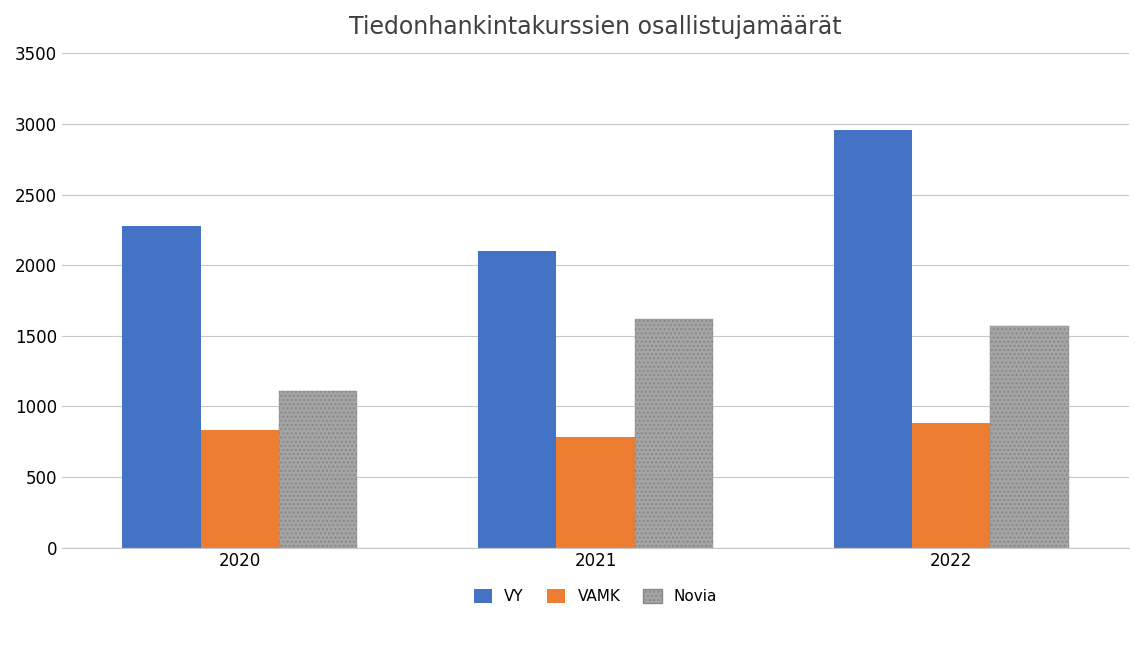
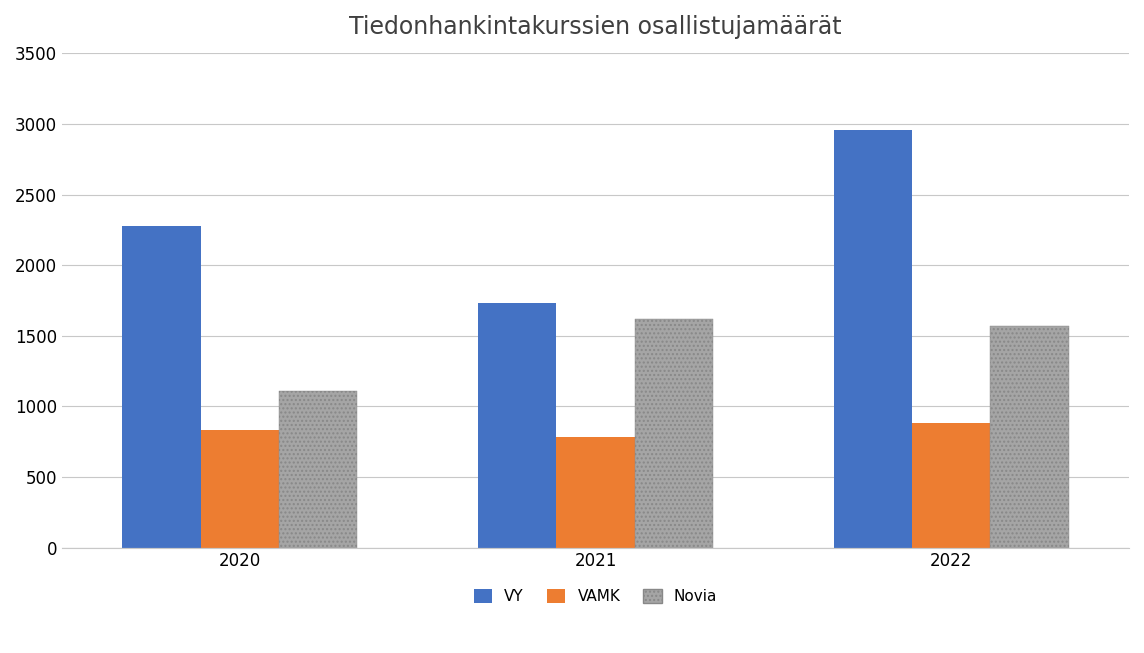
VY/2021: 2100 -> 1730
